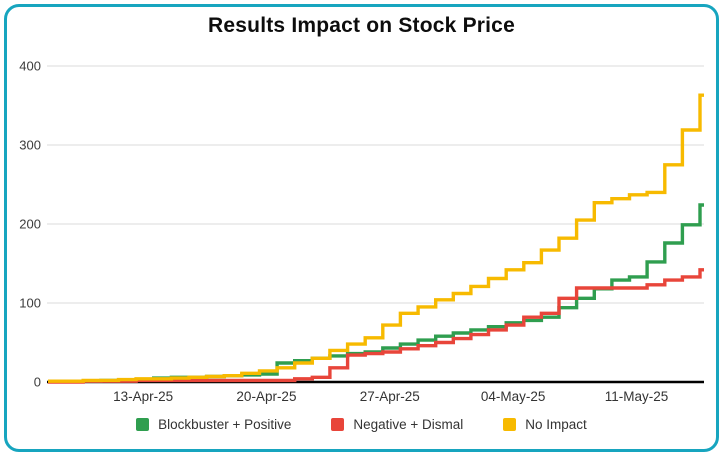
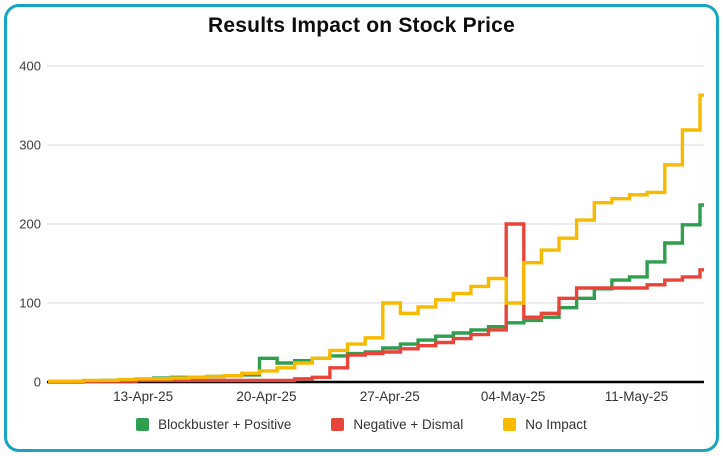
Blockbuster + Positive/20-Apr-25: 10 -> 30
No Impact/27-Apr-25: 70 -> 100
Negative + Dismal/04-May-25: 70 -> 200
No Impact/04-May-25: 140 -> 100
